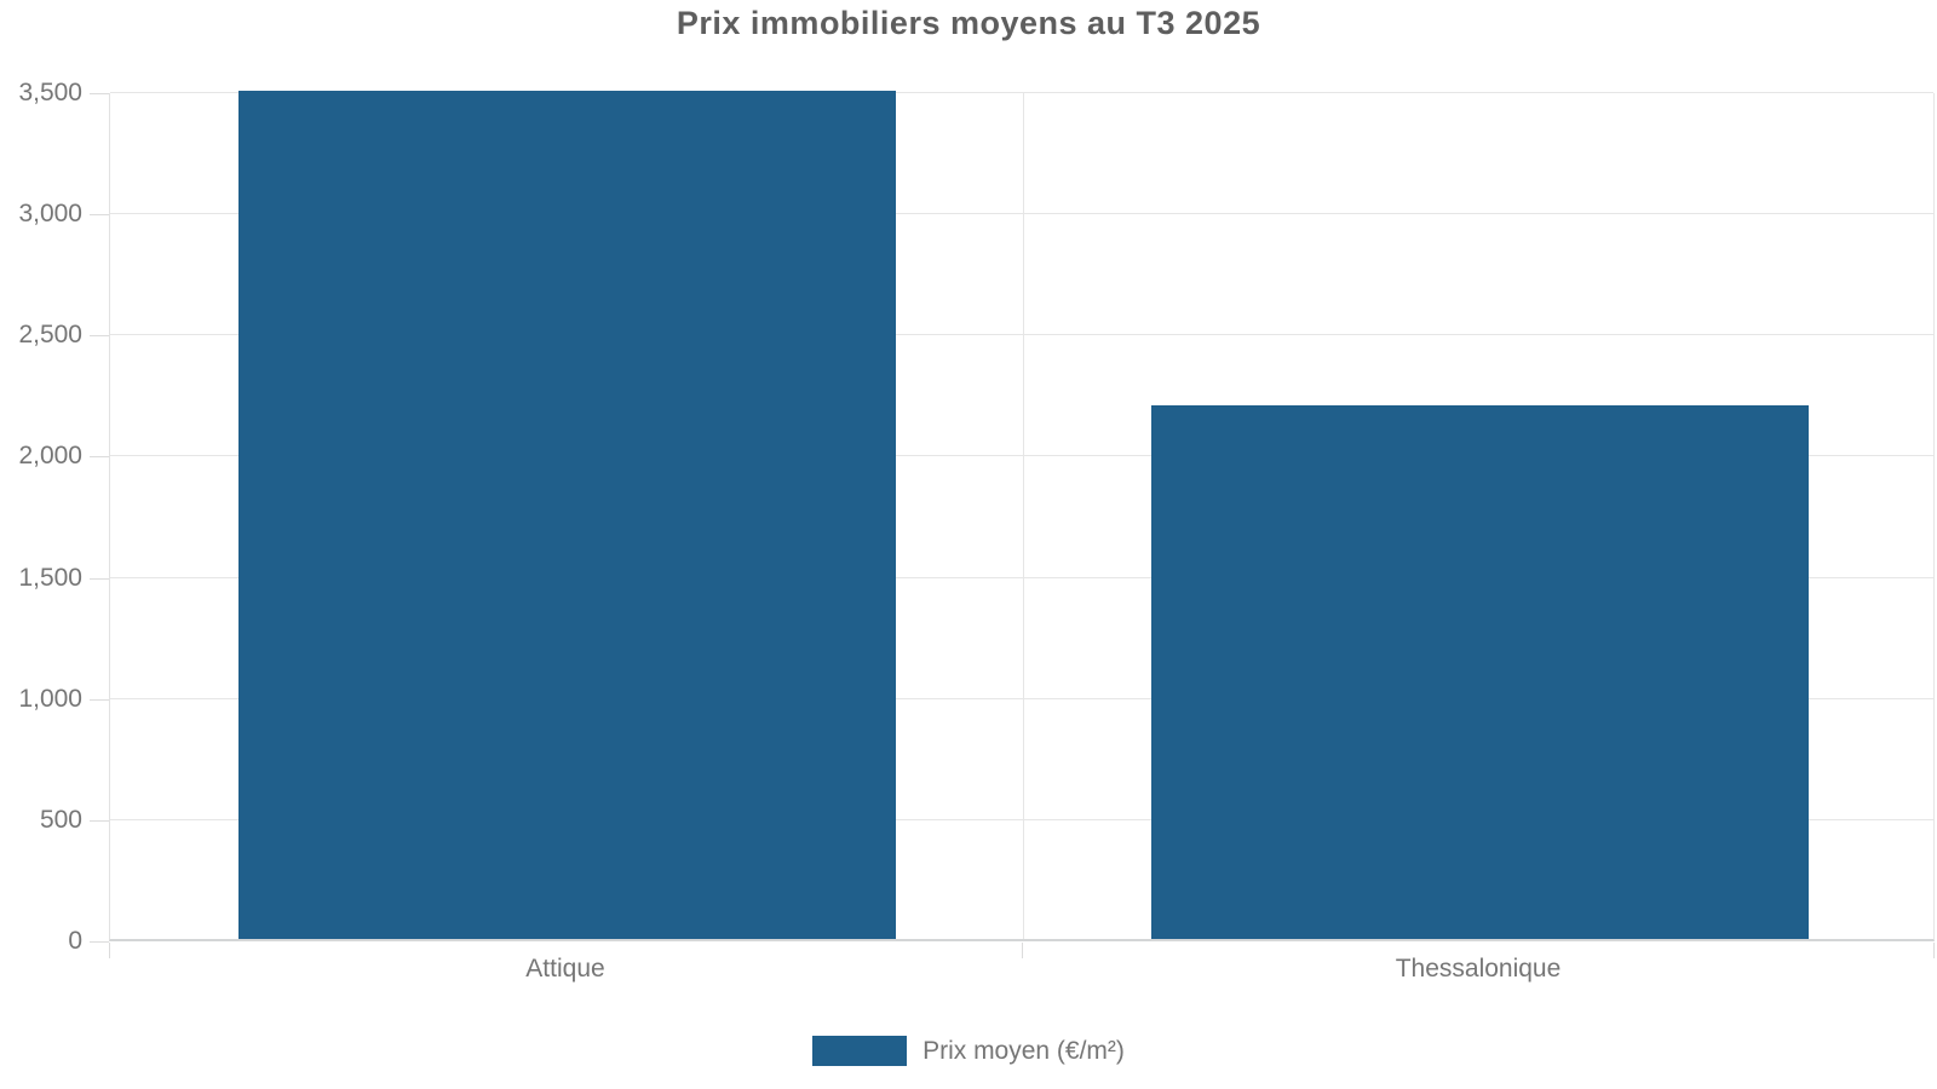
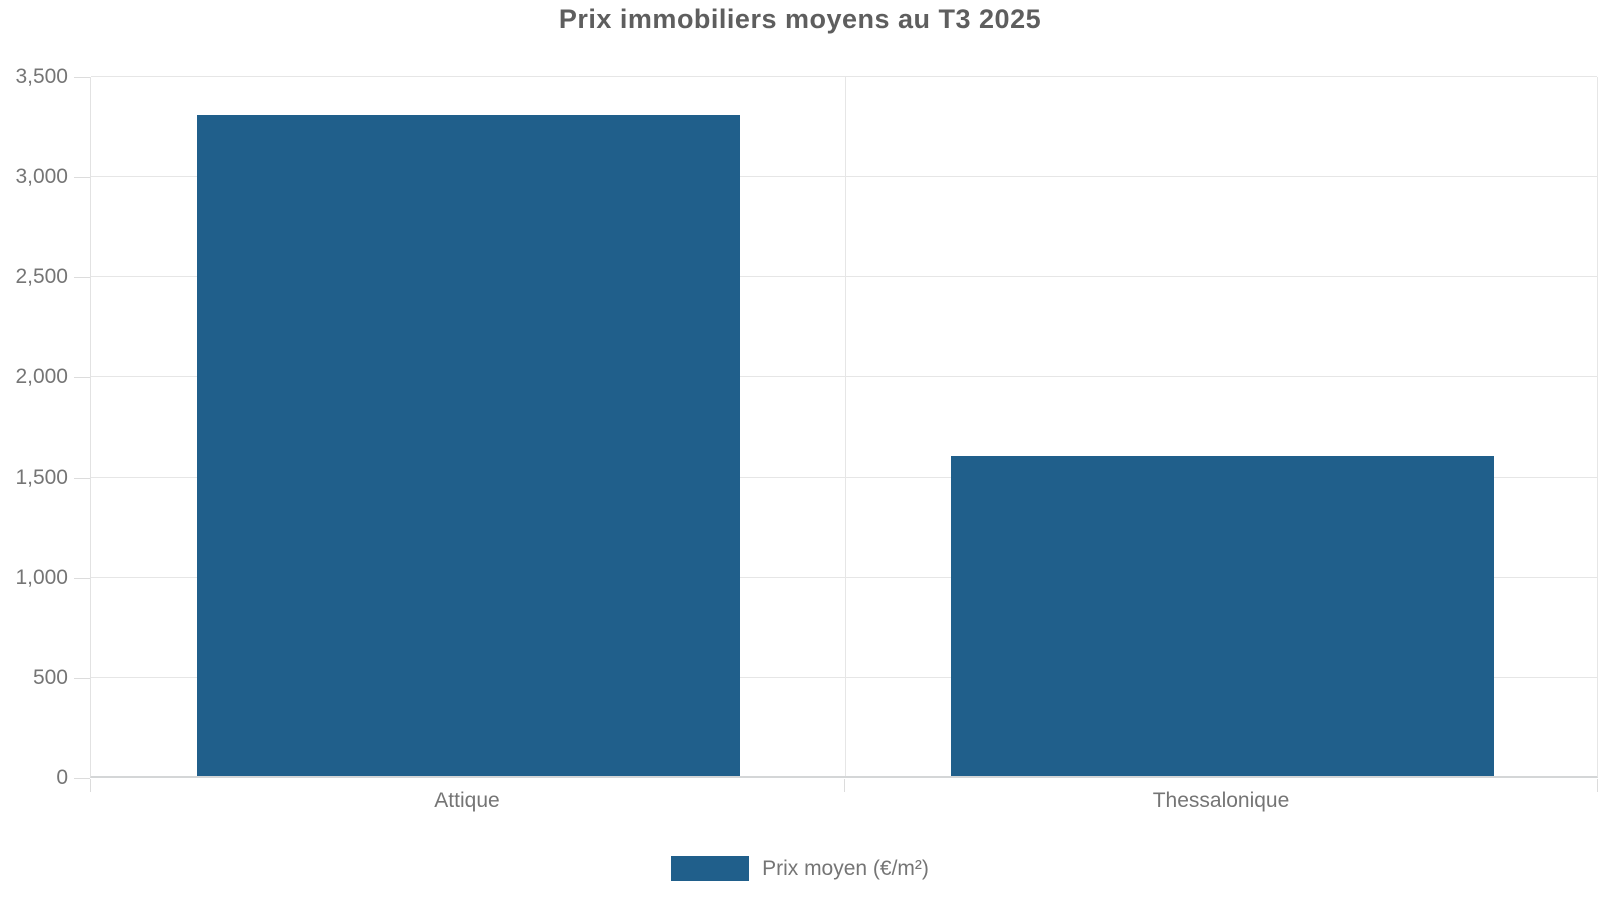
Attique: 3500 -> 3300
Thessalonique: 2200 -> 1600
